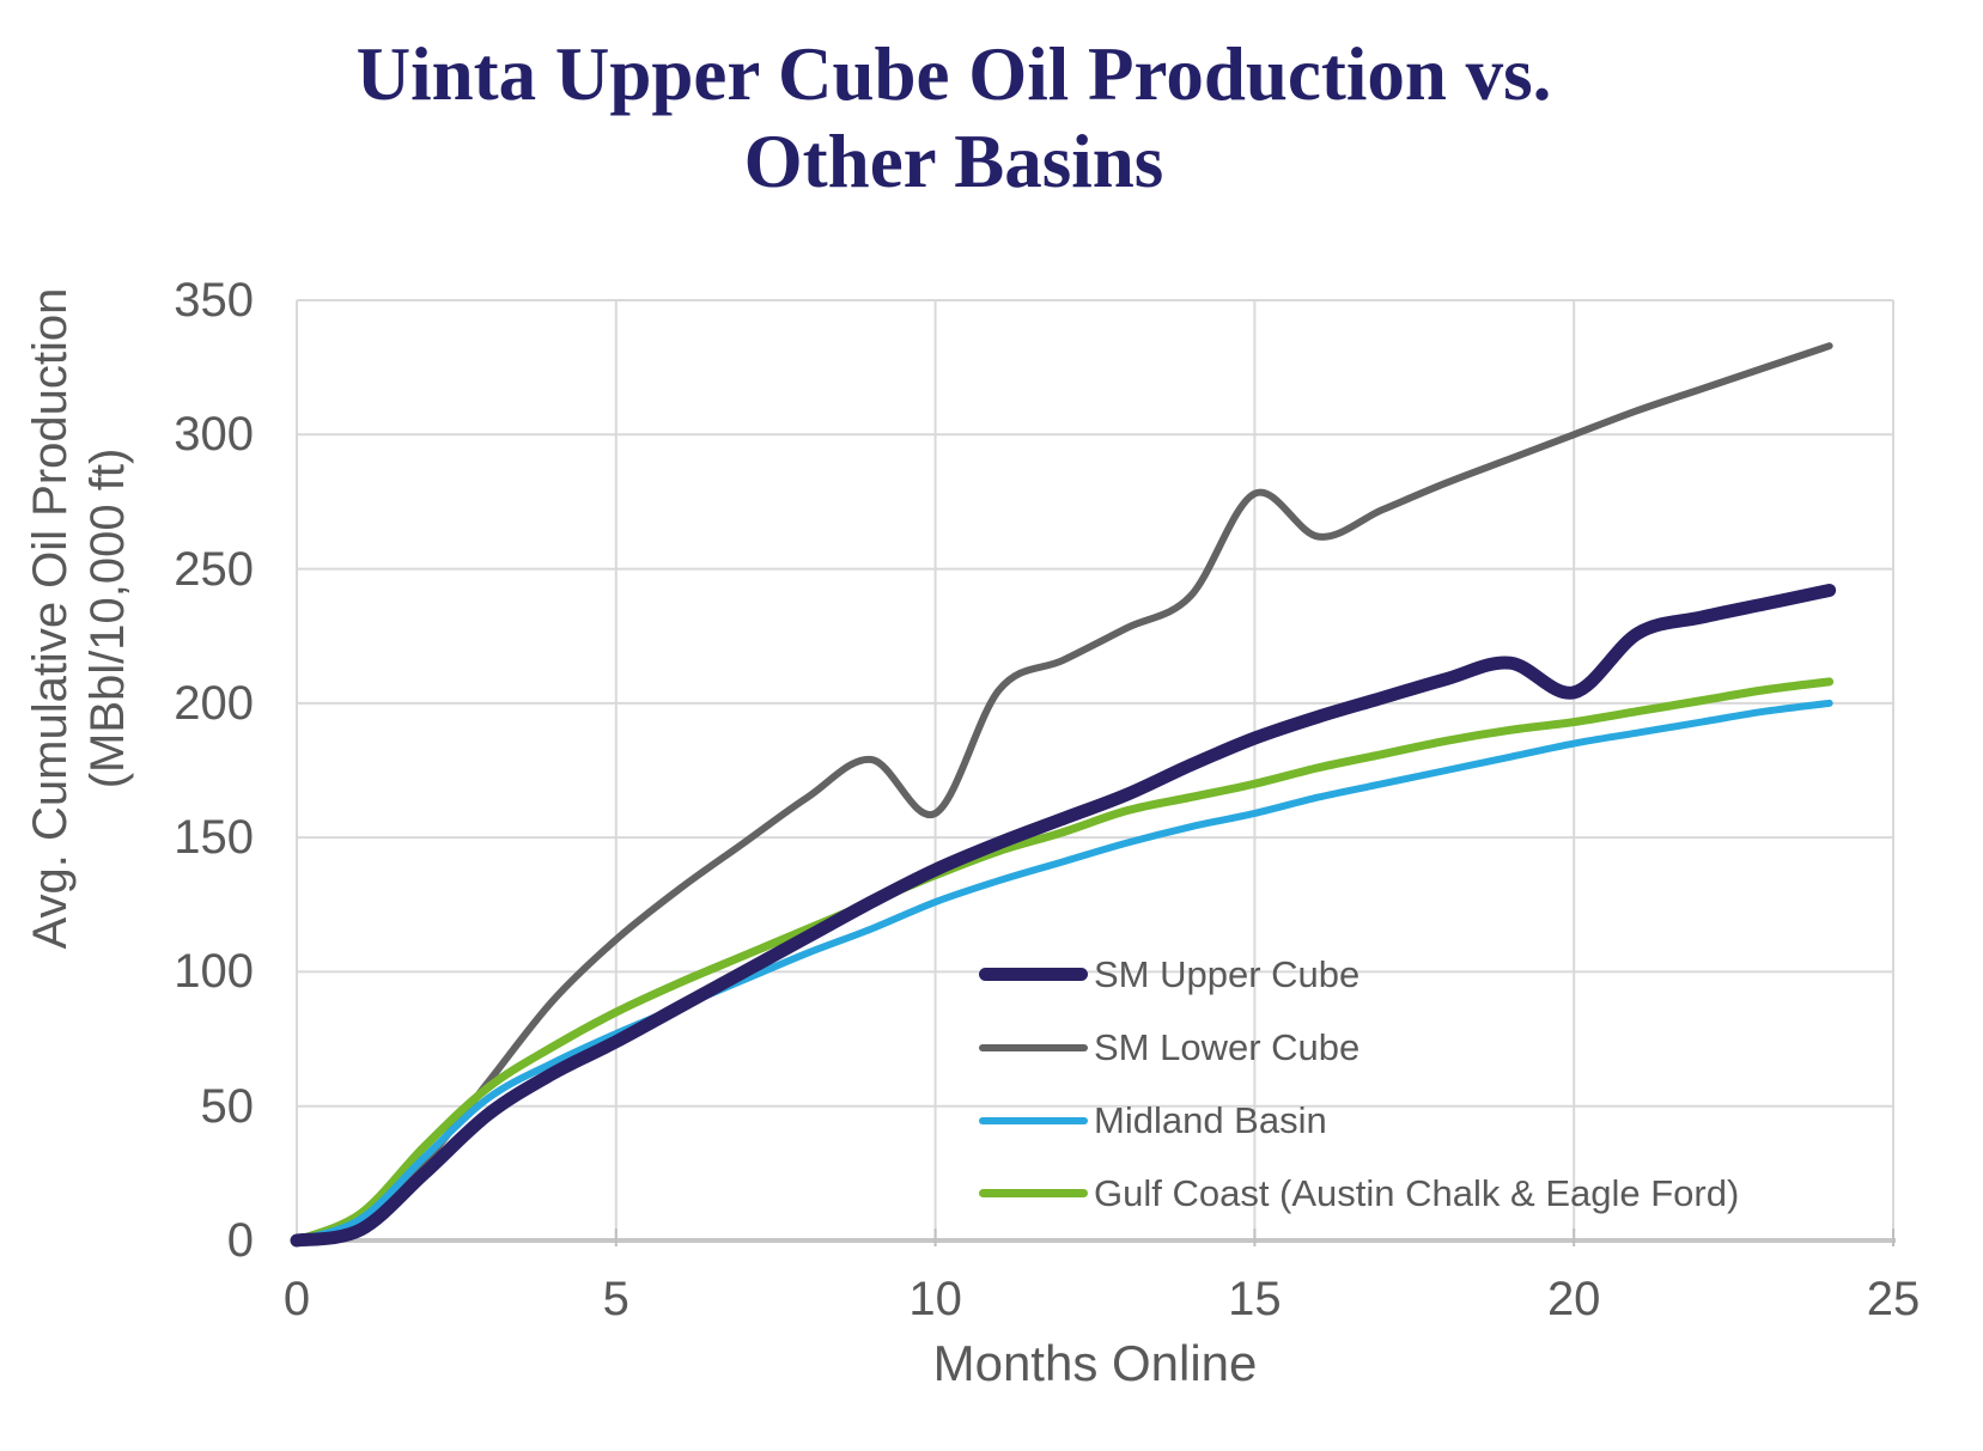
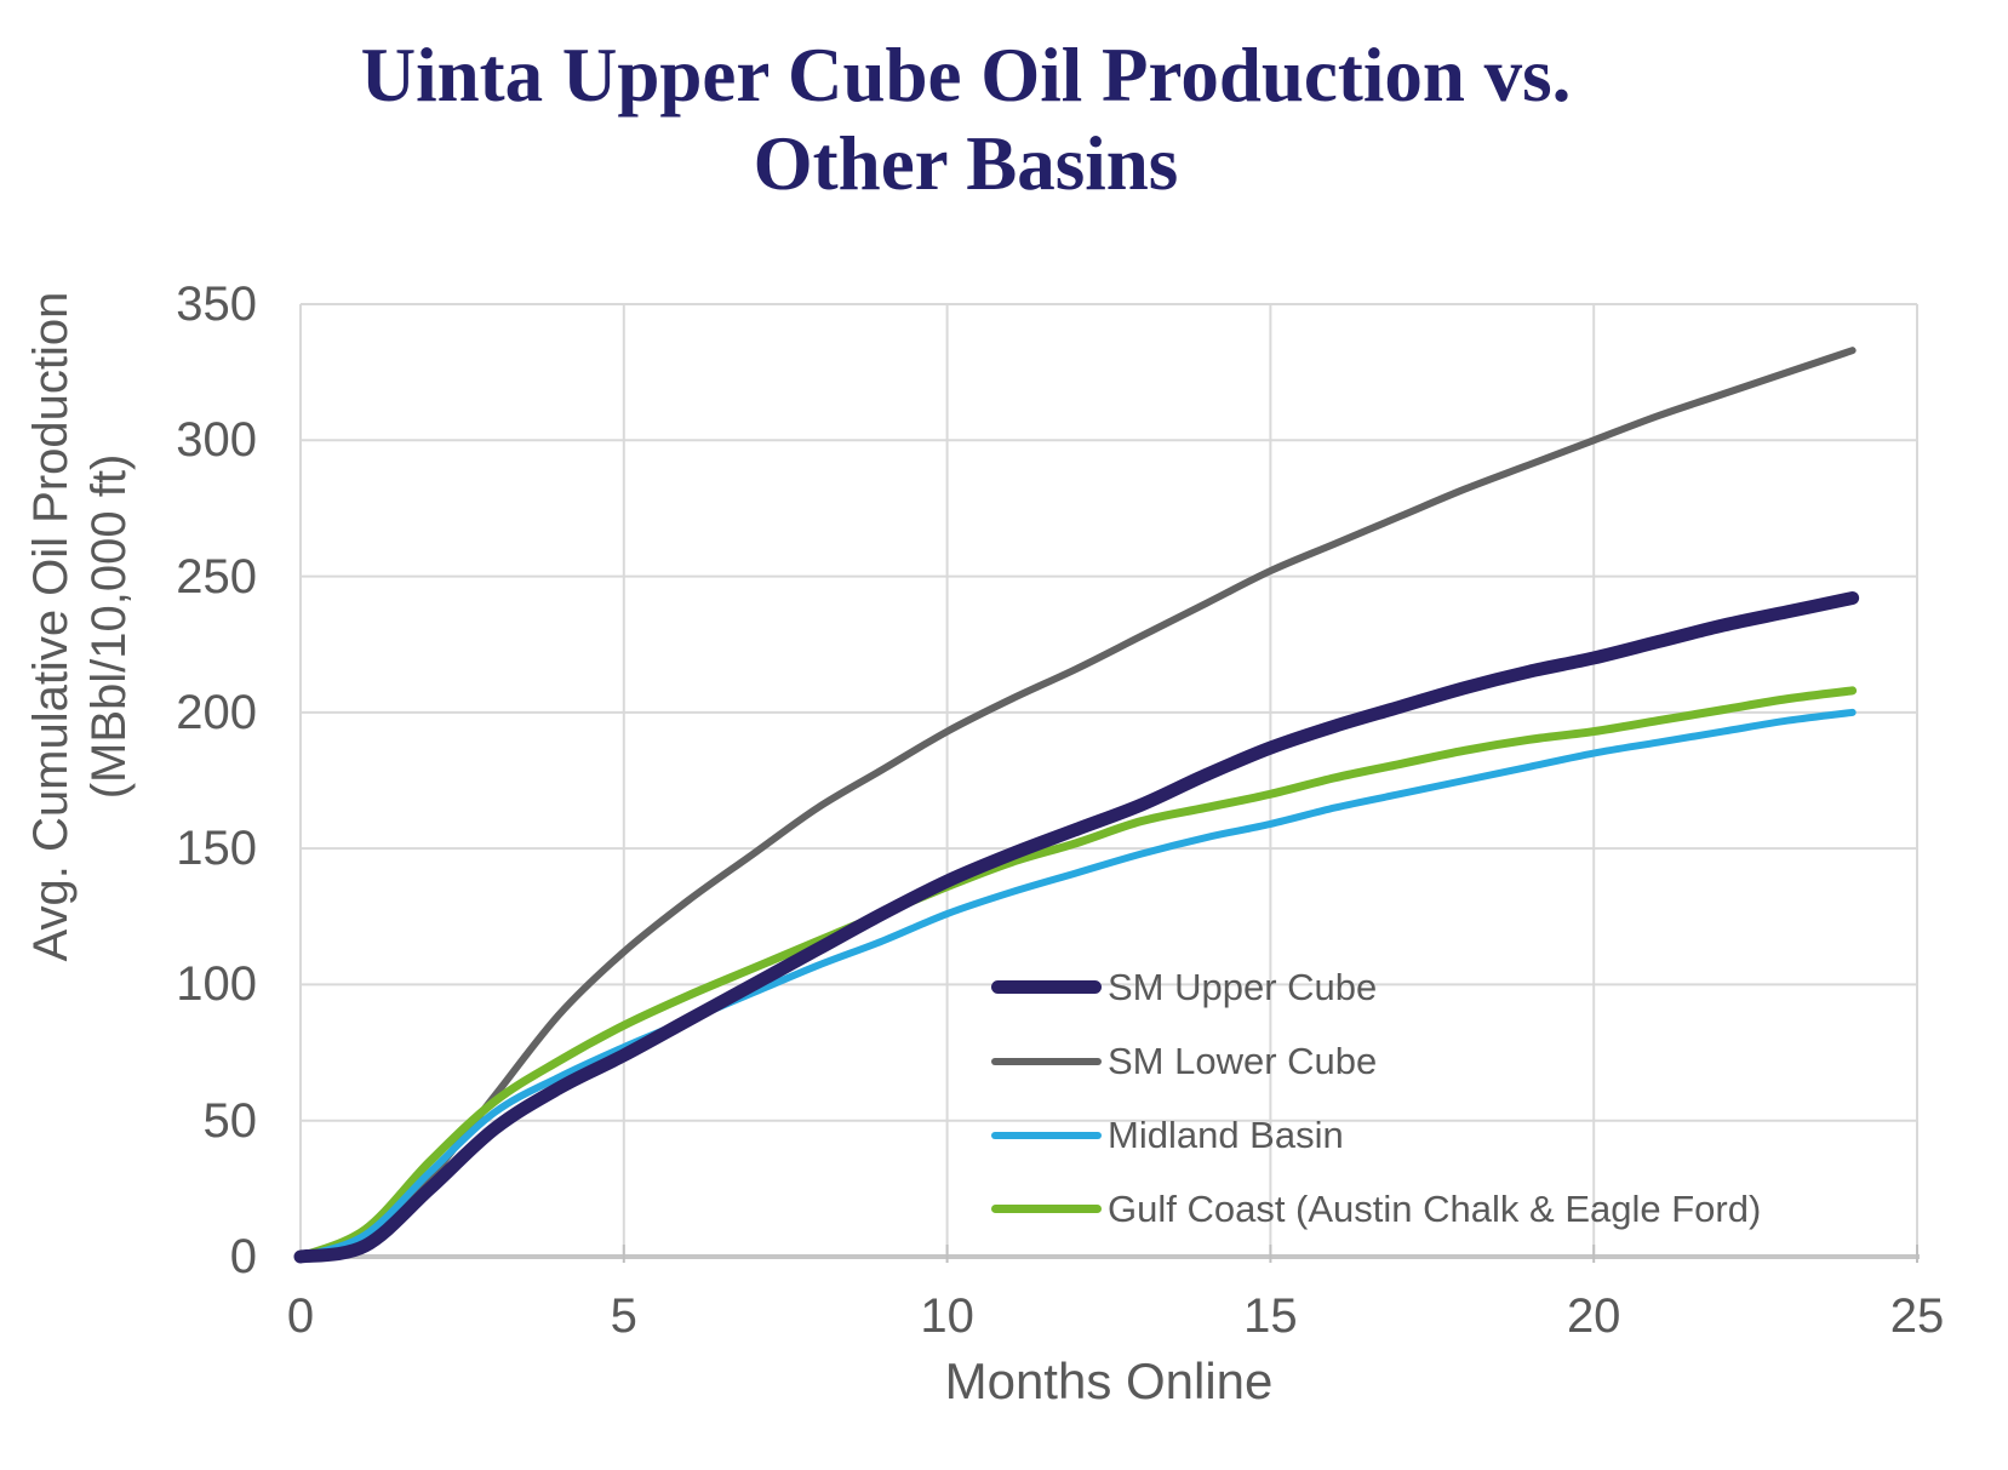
SM Lower Cube/10: 159 -> 193
SM Lower Cube/15: 278 -> 252
SM Upper Cube/20: 204 -> 220
